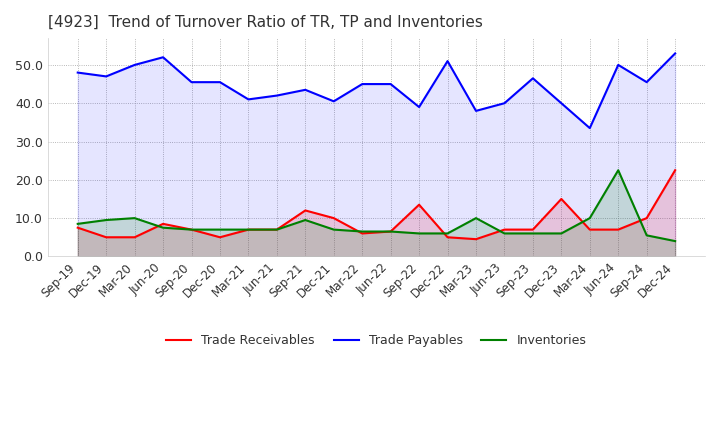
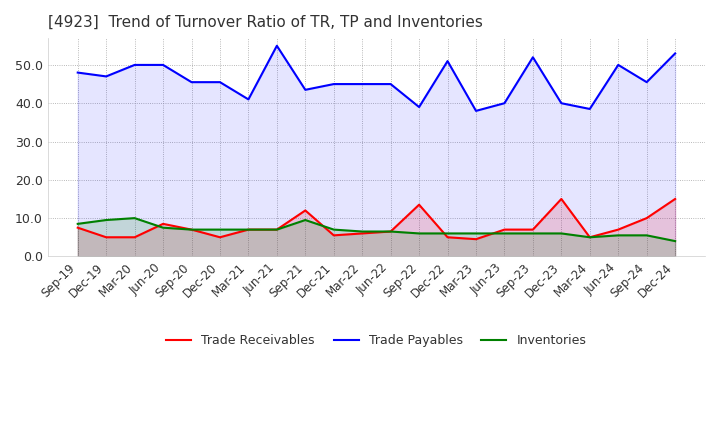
Trade Payables/Jun-20: 52.0 -> 50.0
Trade Payables/Jun-21: 42.0 -> 55.0
Trade Receivables/Dec-21: 10.0 -> 5.5
Trade Payables/Dec-21: 40.5 -> 45.0
Inventories/Mar-23: 10.0 -> 6.0
Trade Payables/Sep-23: 46.5 -> 52.0
Trade Receivables/Mar-24: 7.0 -> 5.0
Trade Payables/Mar-24: 33.5 -> 38.5
Inventories/Mar-24: 10.0 -> 5.0
Inventories/Jun-24: 22.5 -> 5.5
Trade Receivables/Dec-24: 22.5 -> 15.0
